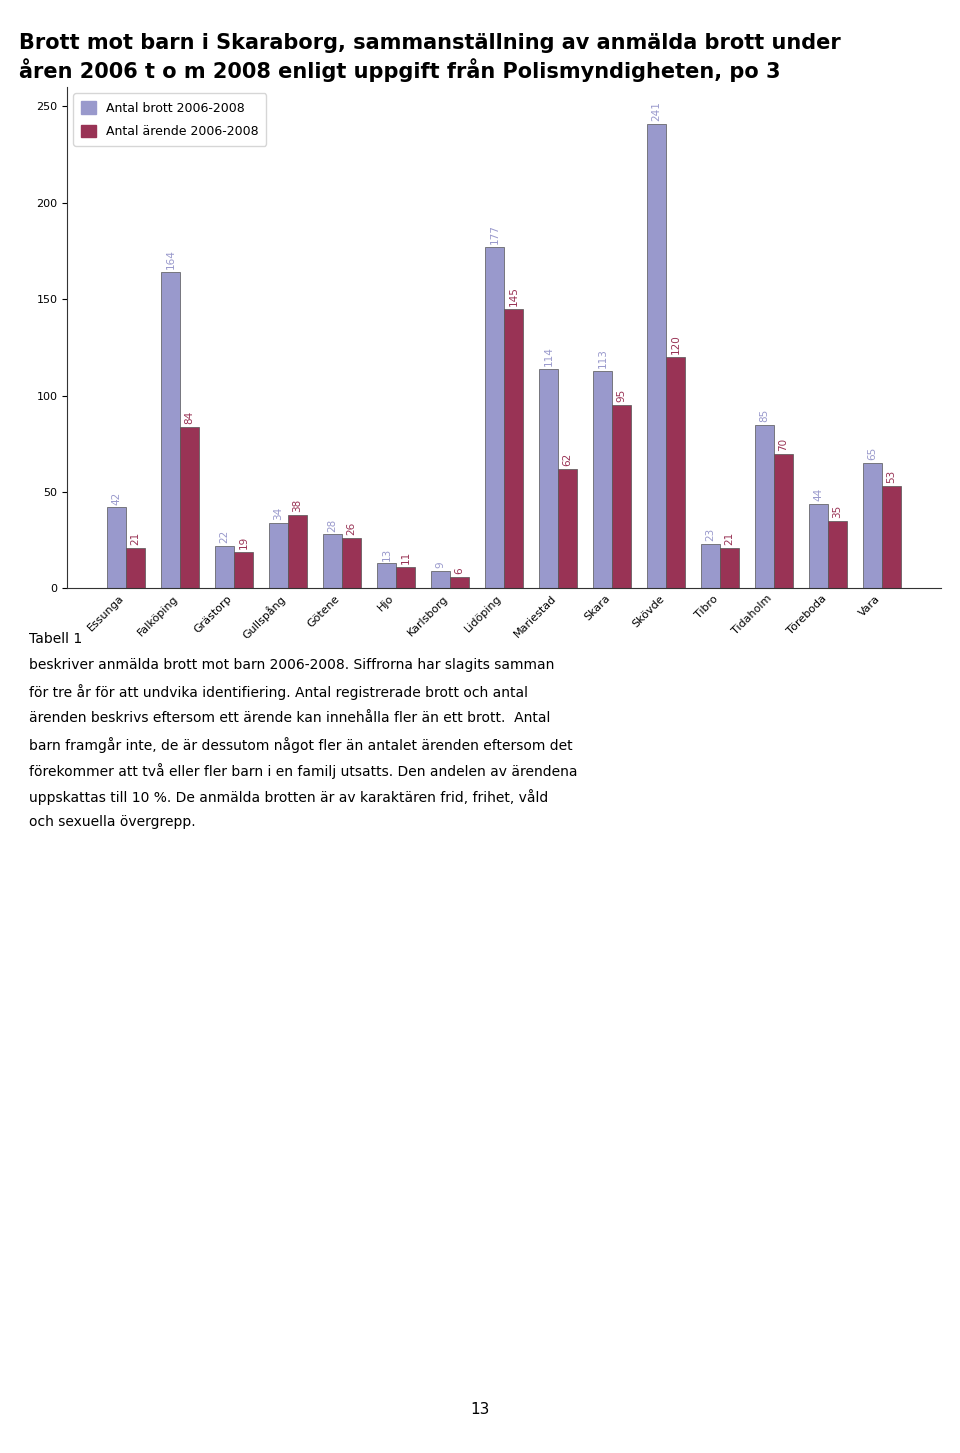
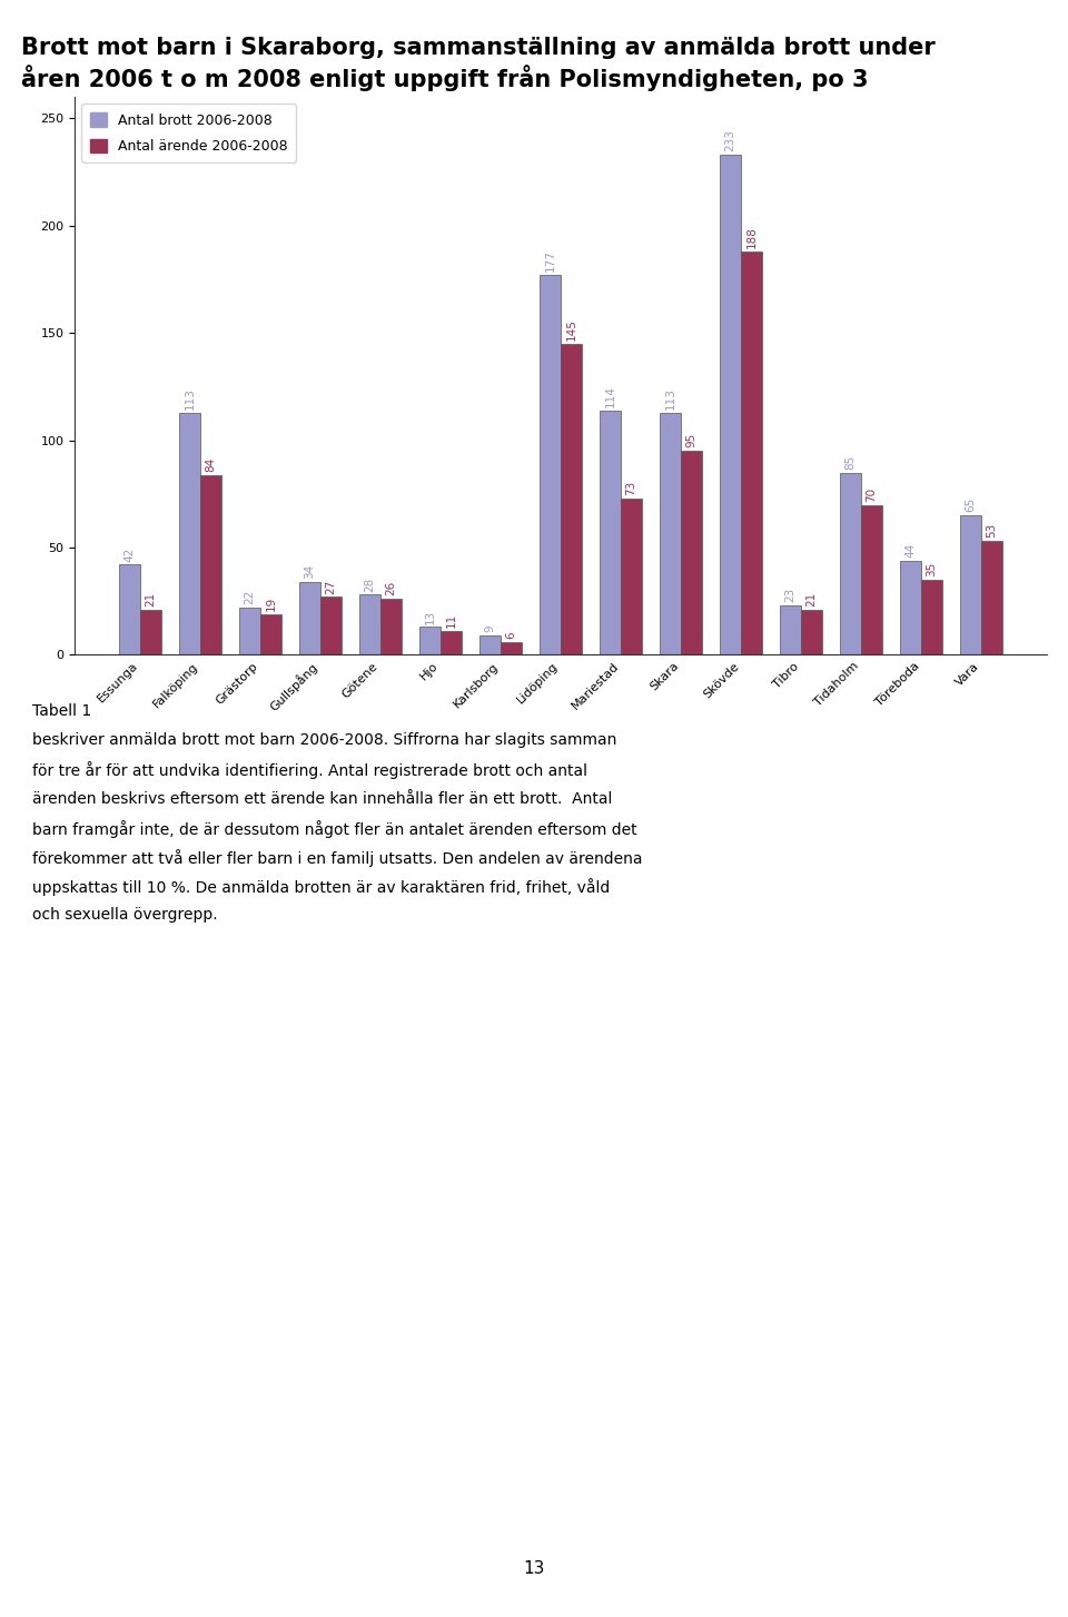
Antal brott 2006-2008/Falköping: 164 -> 113
Antal ärende 2006-2008/Gullspång: 38 -> 27
Antal ärende 2006-2008/Mariestad: 62 -> 73
Antal brott 2006-2008/Skövde: 241 -> 233
Antal ärende 2006-2008/Skövde: 120 -> 188
